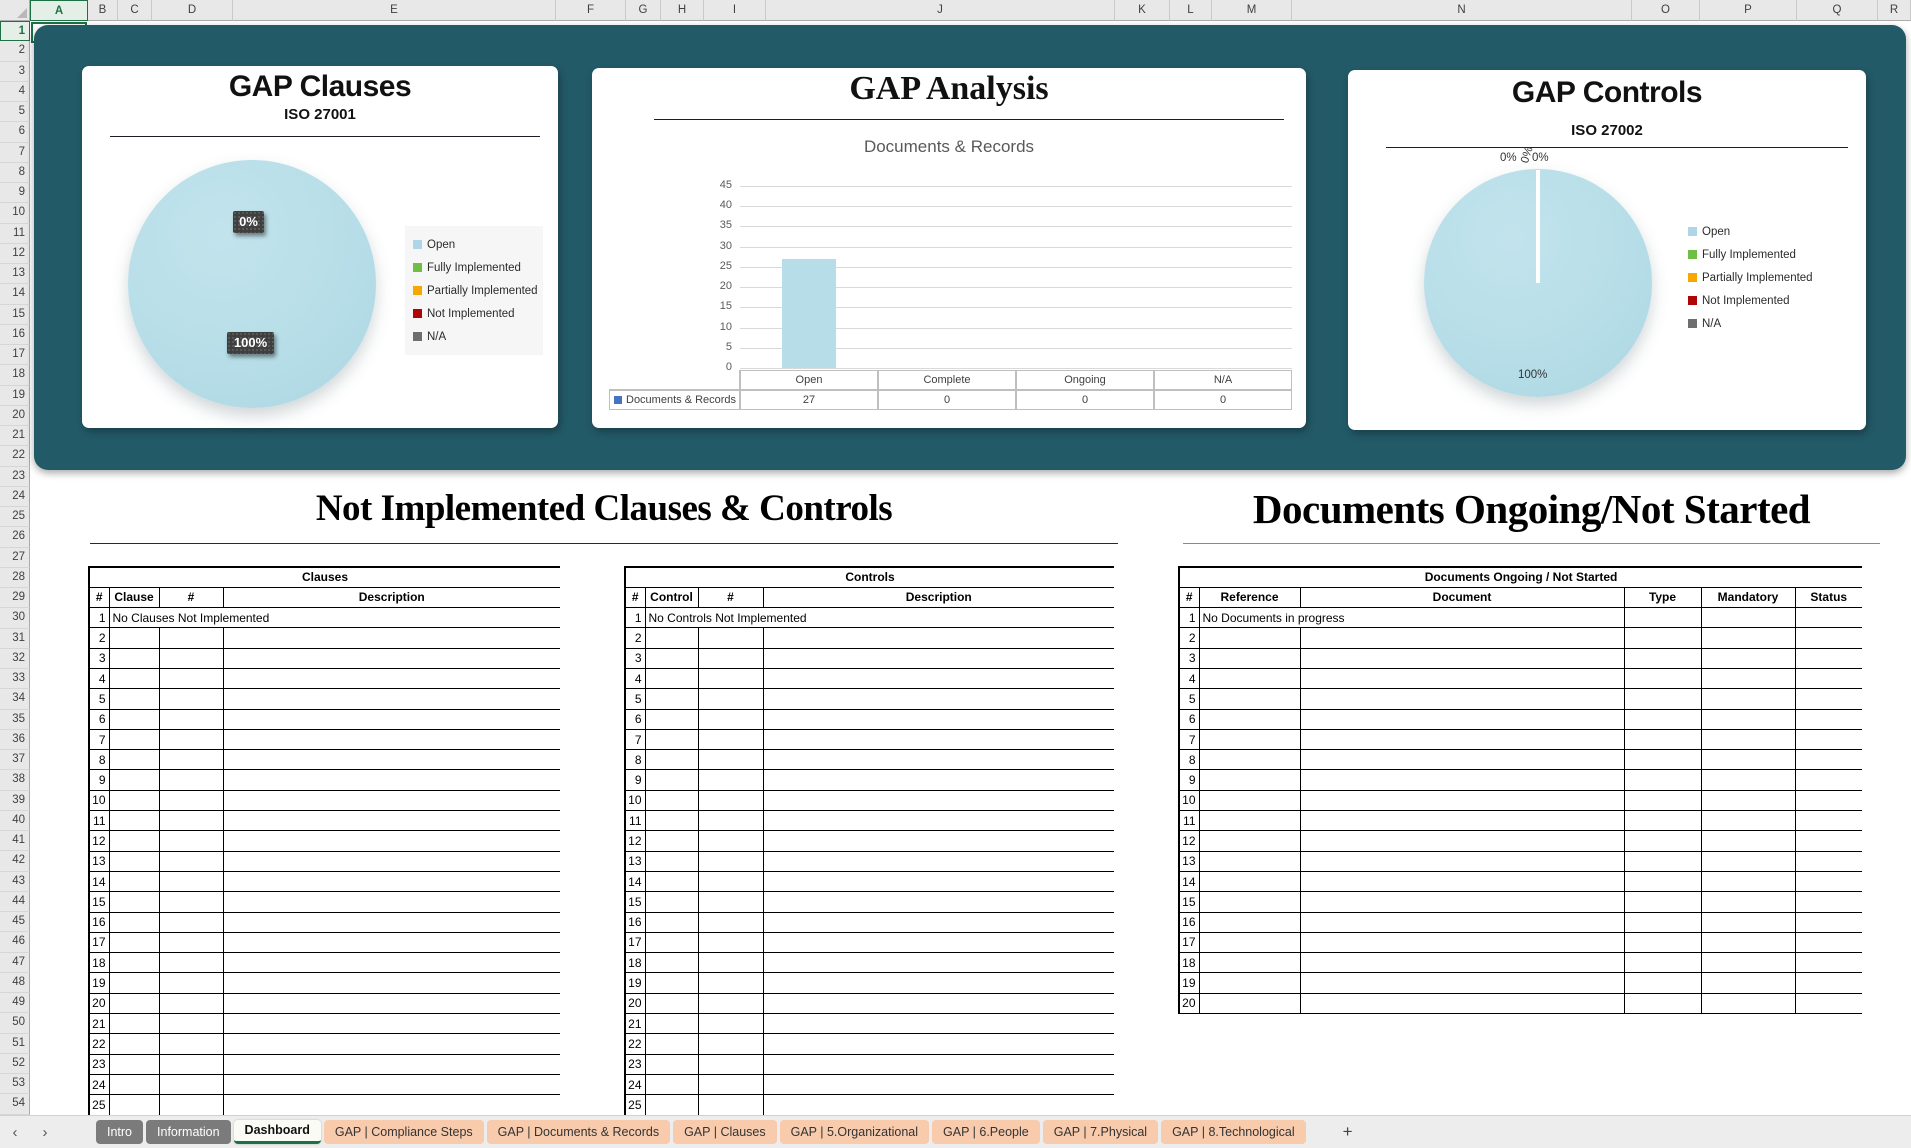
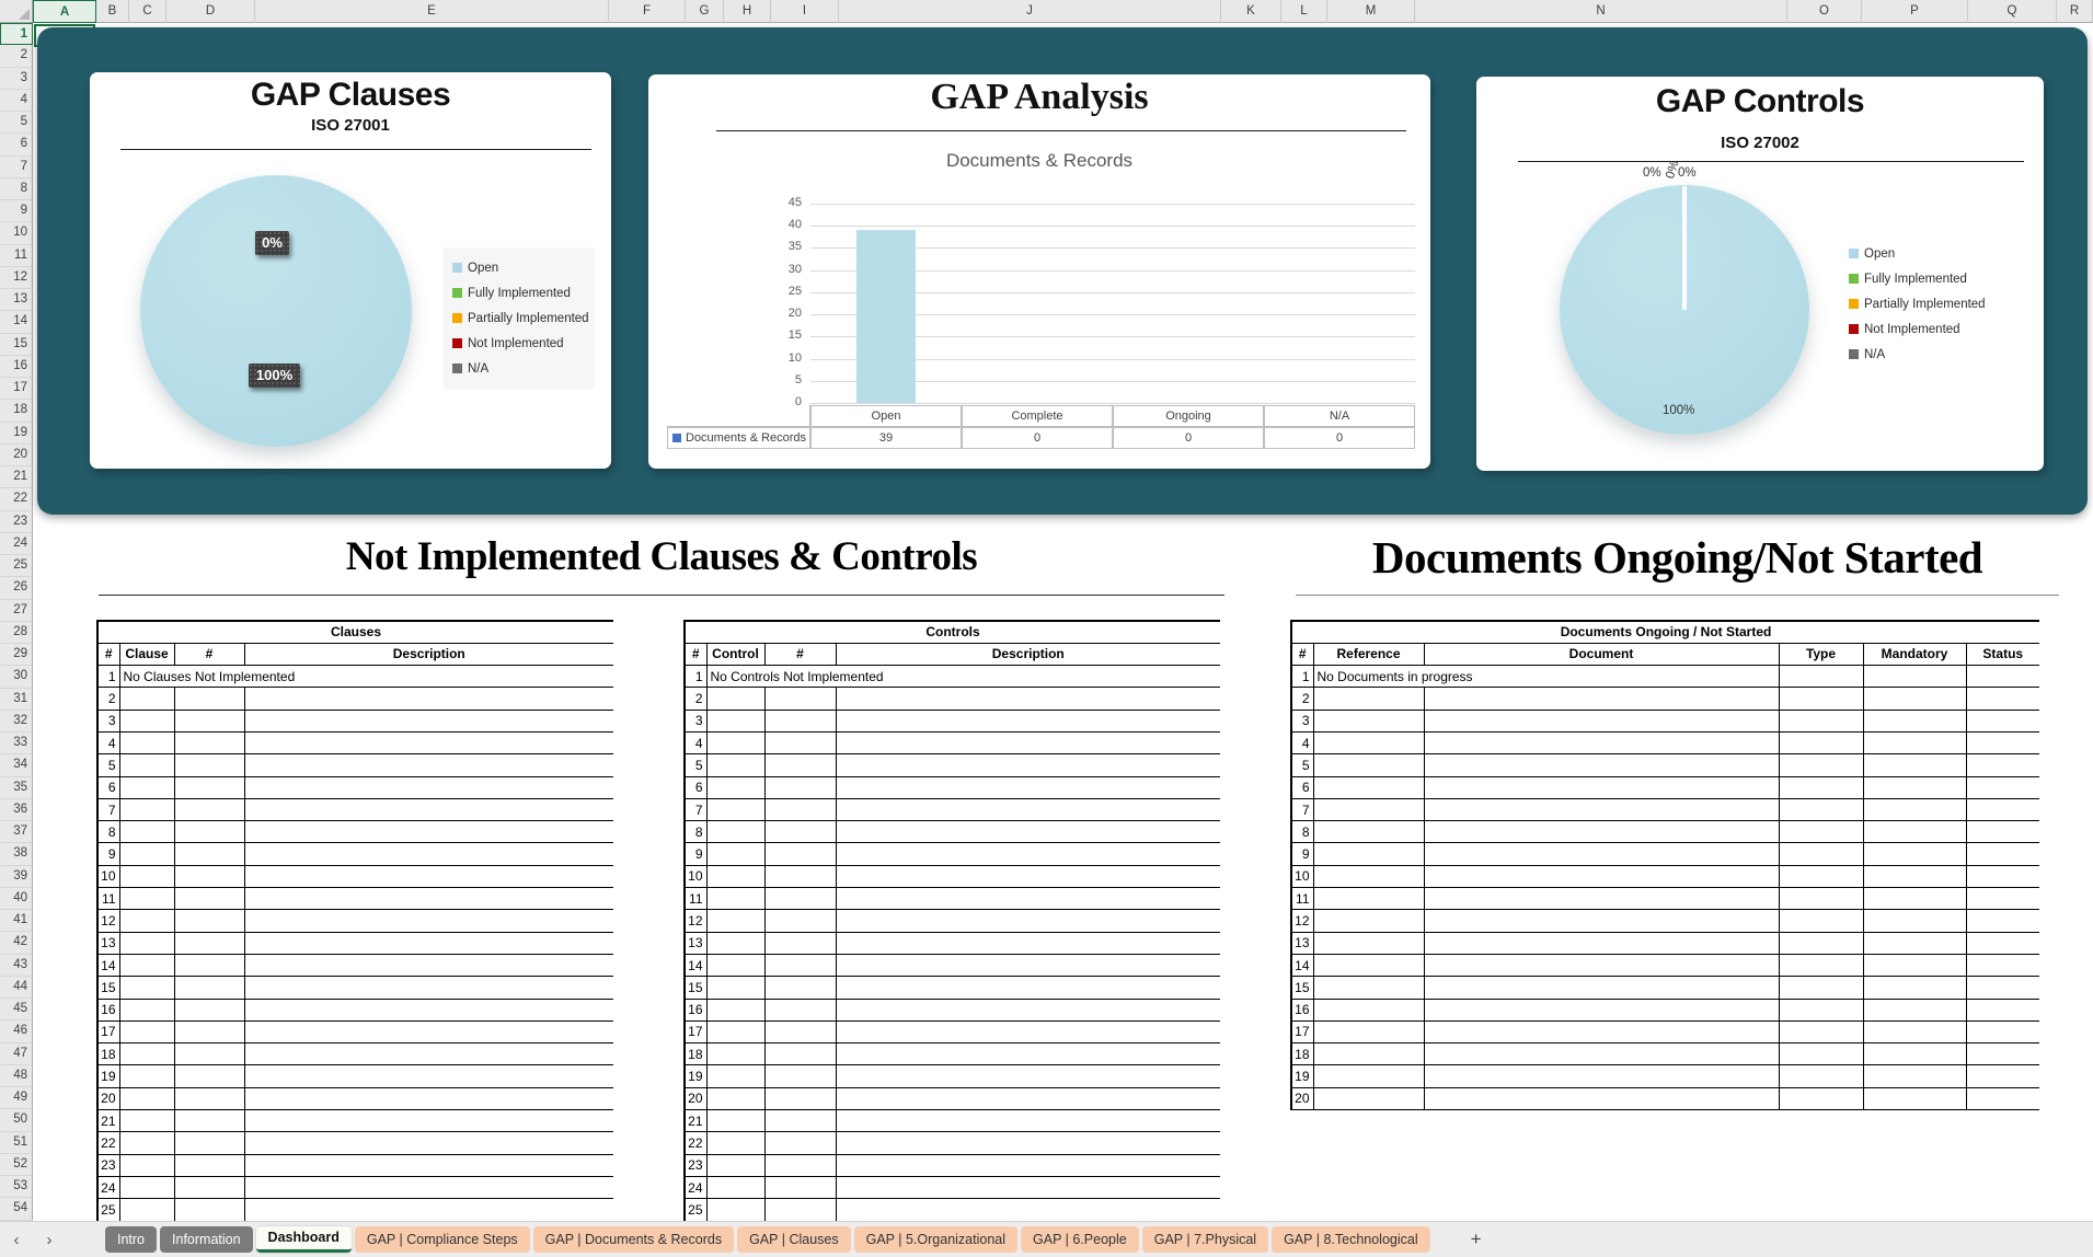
GAP Analysis/Open: 27 -> 39
